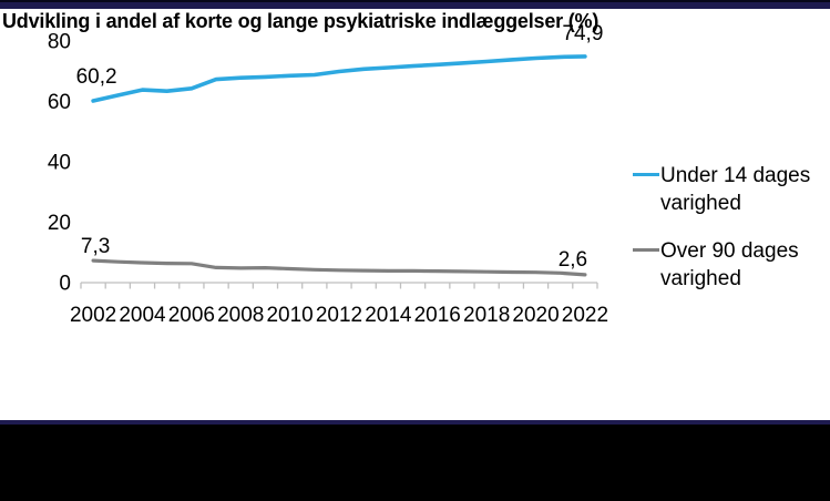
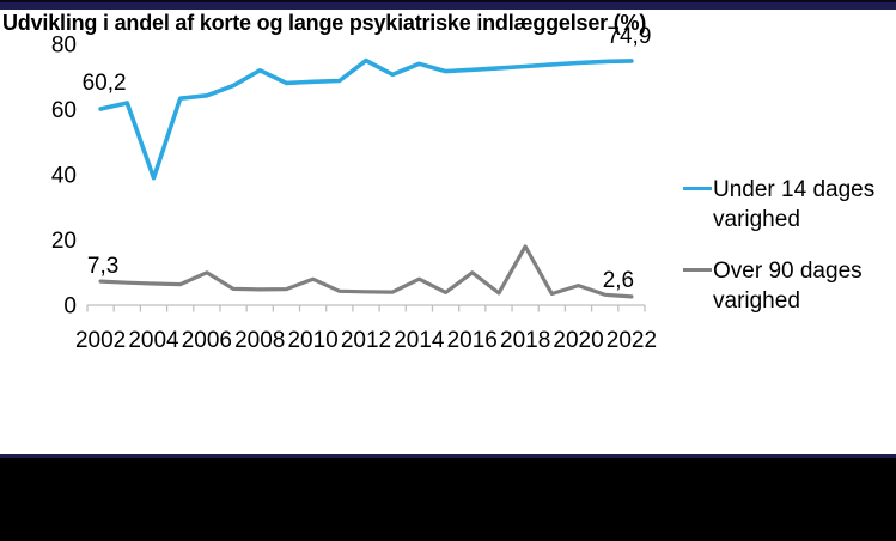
Under 14 dages varighed/2004: 64 -> 39
Over 90 dages varighed/2006: 6 -> 10
Under 14 dages varighed/2008: 68 -> 72
Over 90 dages varighed/2010: 5 -> 8
Under 14 dages varighed/2012: 70 -> 75
Under 14 dages varighed/2014: 71 -> 74
Over 90 dages varighed/2014: 4 -> 8
Over 90 dages varighed/2016: 4 -> 10
Over 90 dages varighed/2018: 4 -> 18
Over 90 dages varighed/2020: 3 -> 6
